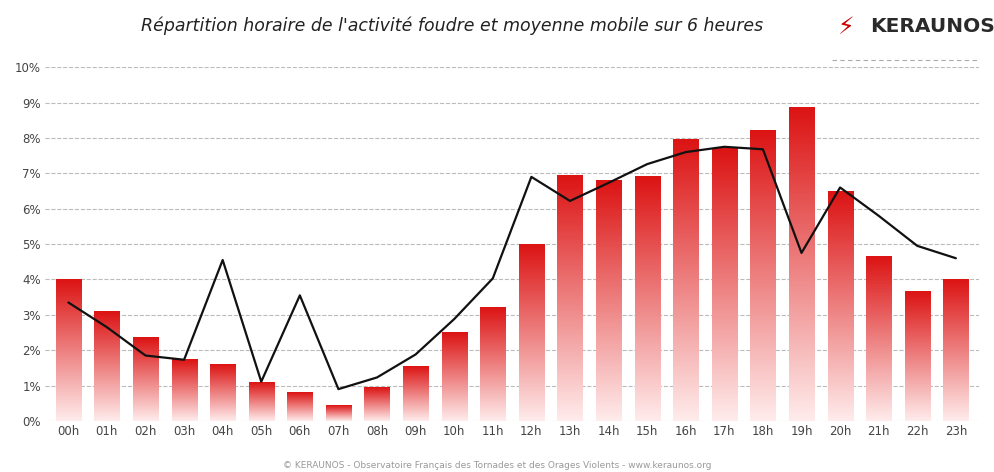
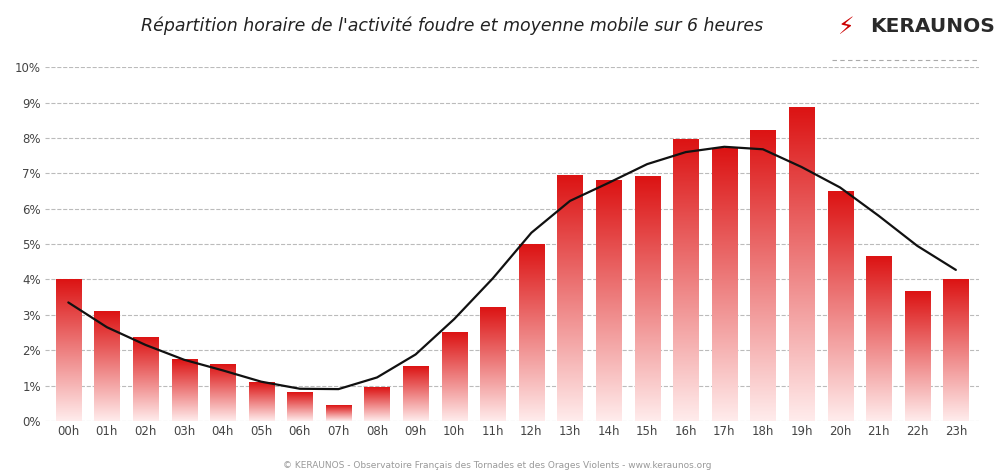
02h: 1.85% -> 2.15%
04h: 4.55% -> 1.43%
06h: 3.55% -> 0.91%
12h: 6.90% -> 5.32%
19h: 4.75% -> 7.18%
23h: 4.60% -> 4.27%
